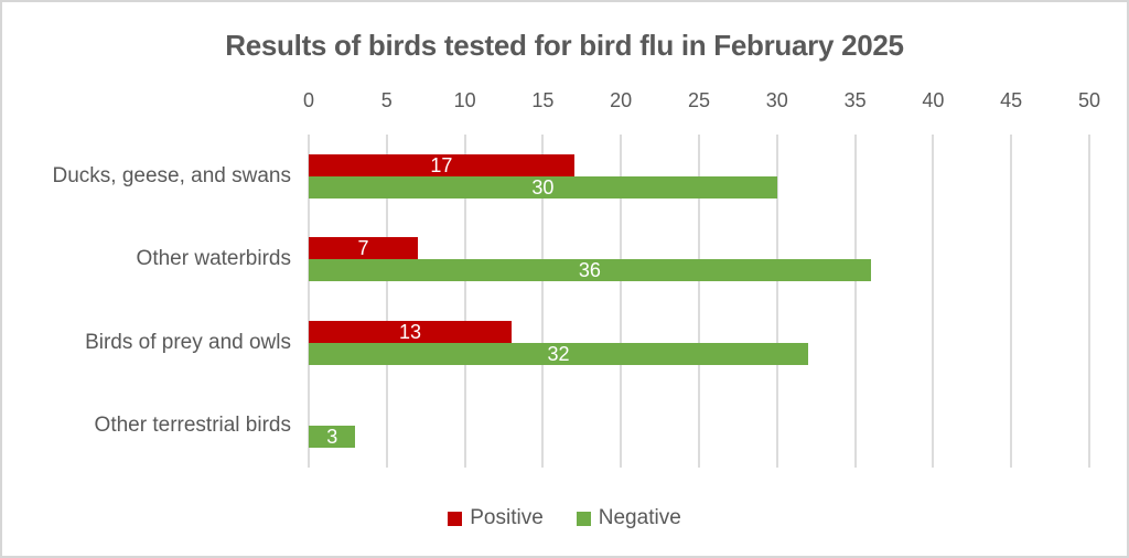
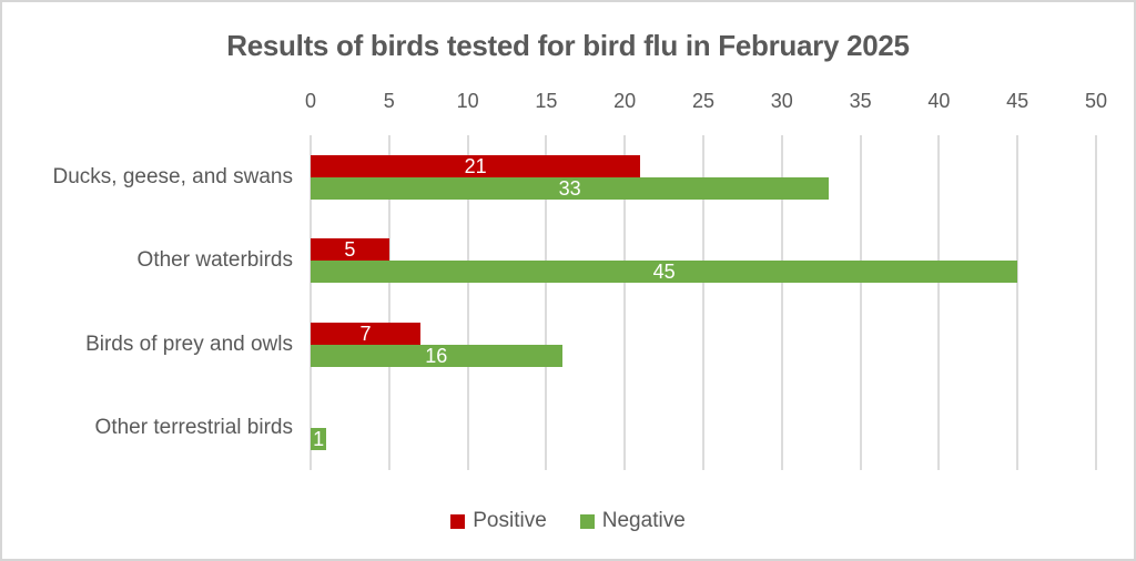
Positive/Ducks, geese, and swans: 17 -> 21
Negative/Ducks, geese, and swans: 30 -> 33
Positive/Other waterbirds: 7 -> 5
Negative/Other waterbirds: 36 -> 45
Positive/Birds of prey and owls: 13 -> 7
Negative/Birds of prey and owls: 32 -> 16
Negative/Other terrestrial birds: 3 -> 1
